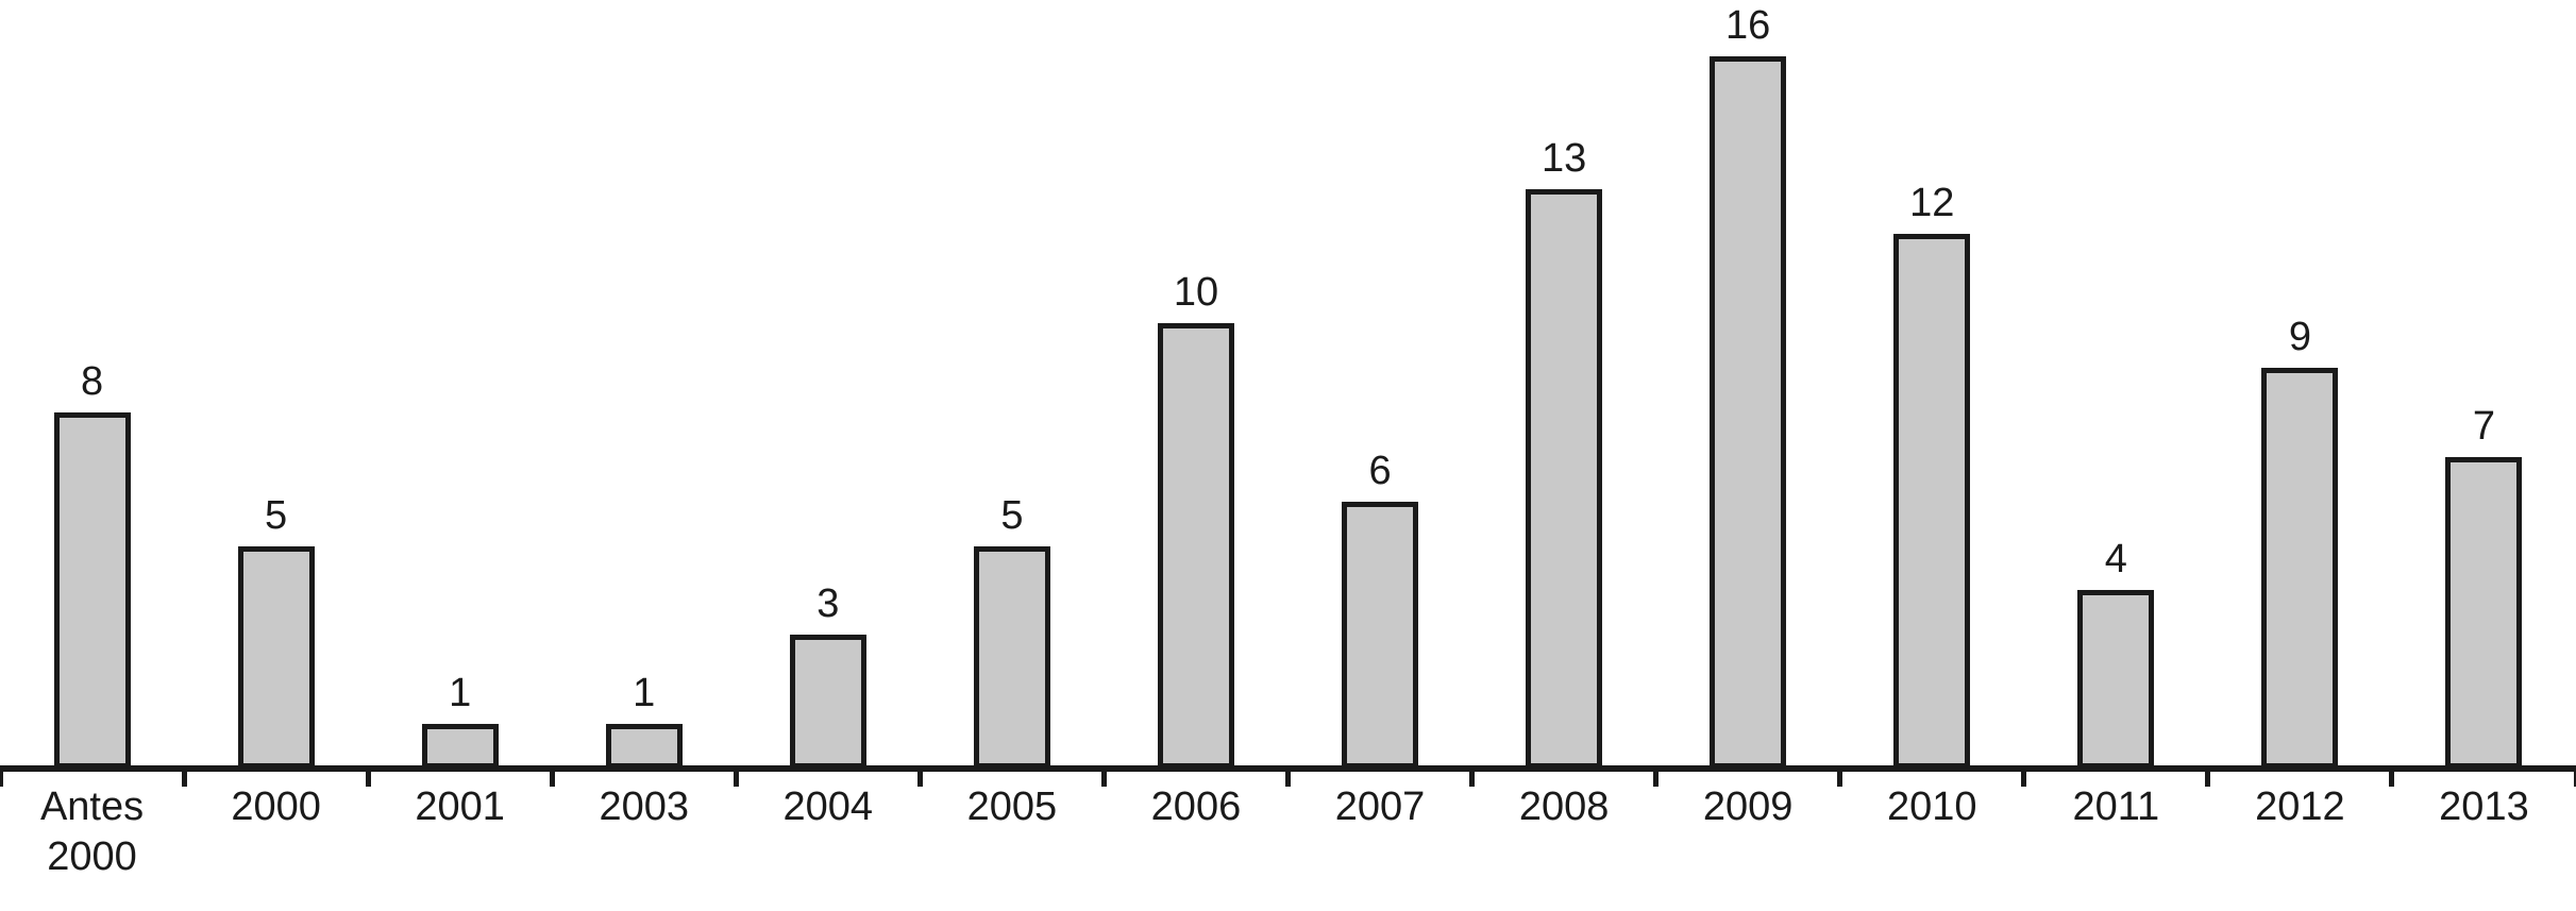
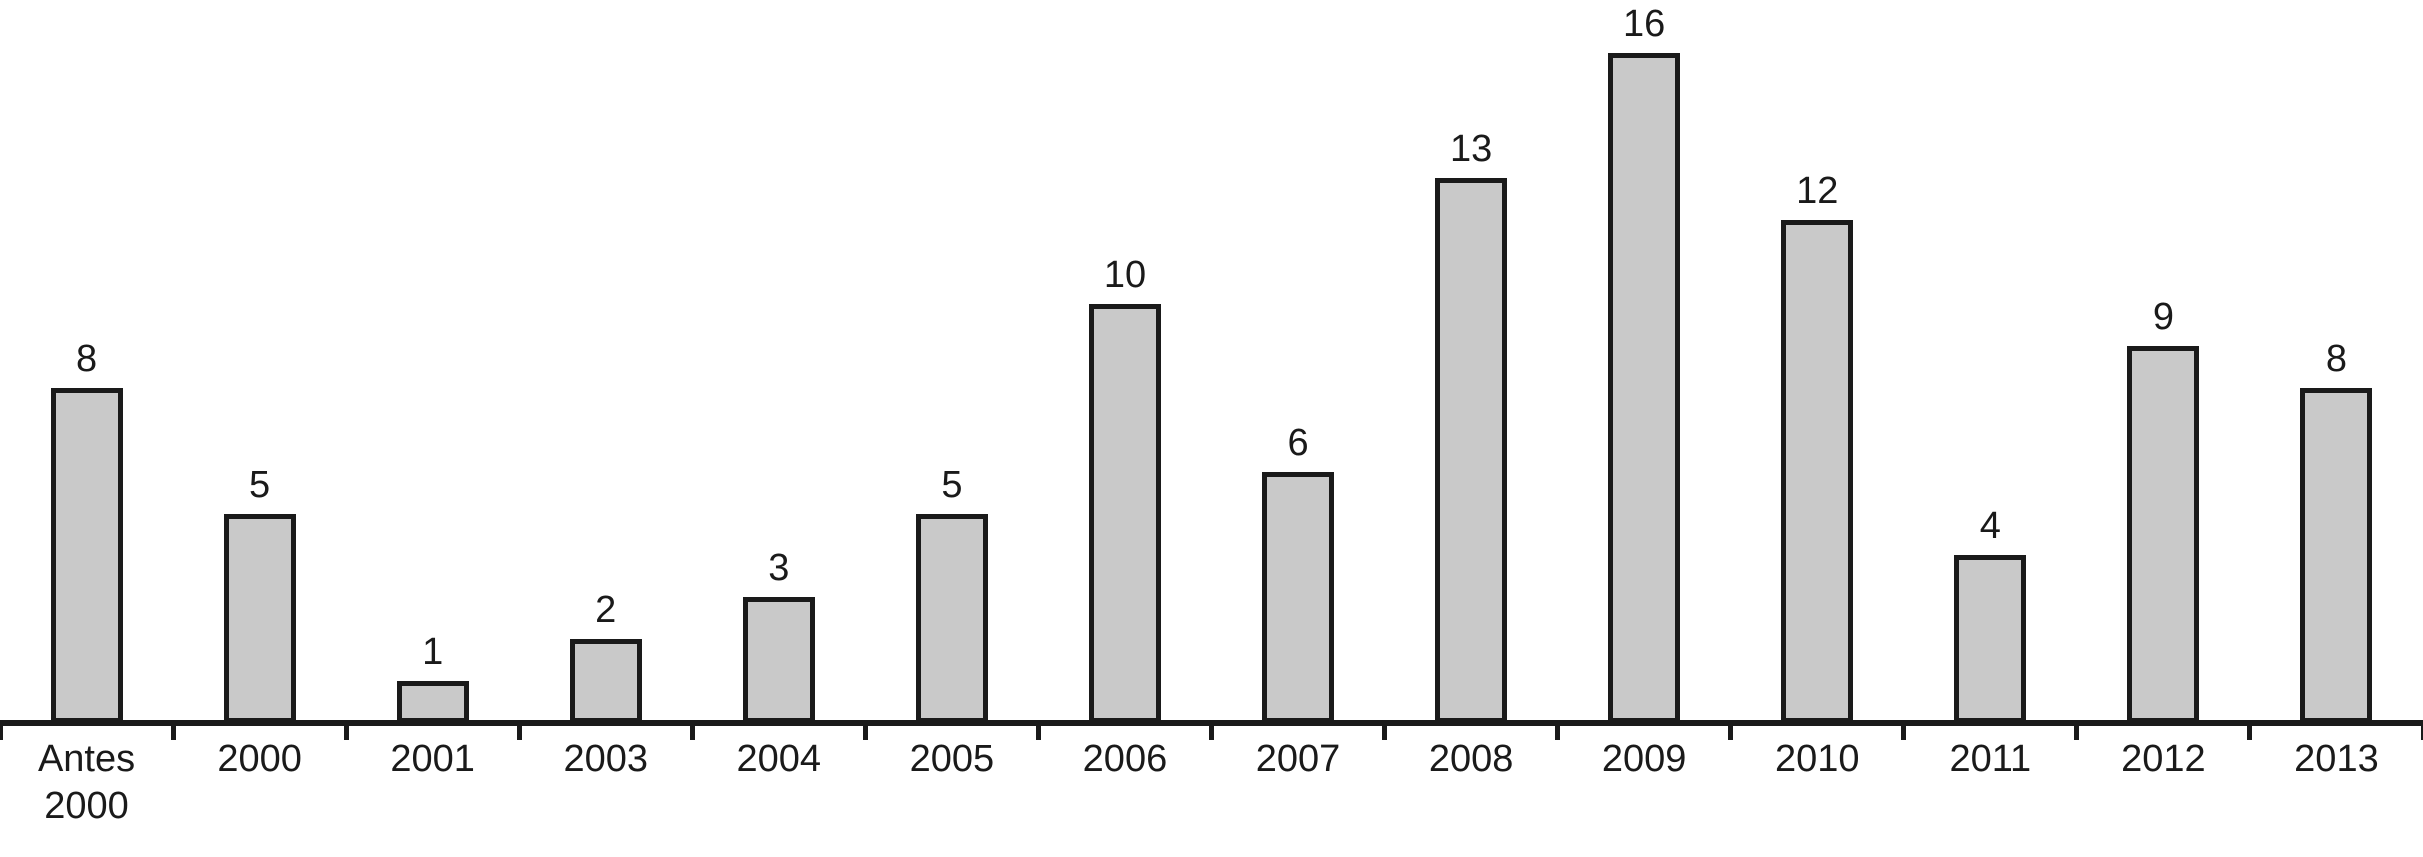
2003: 1 -> 2
2013: 7 -> 8
